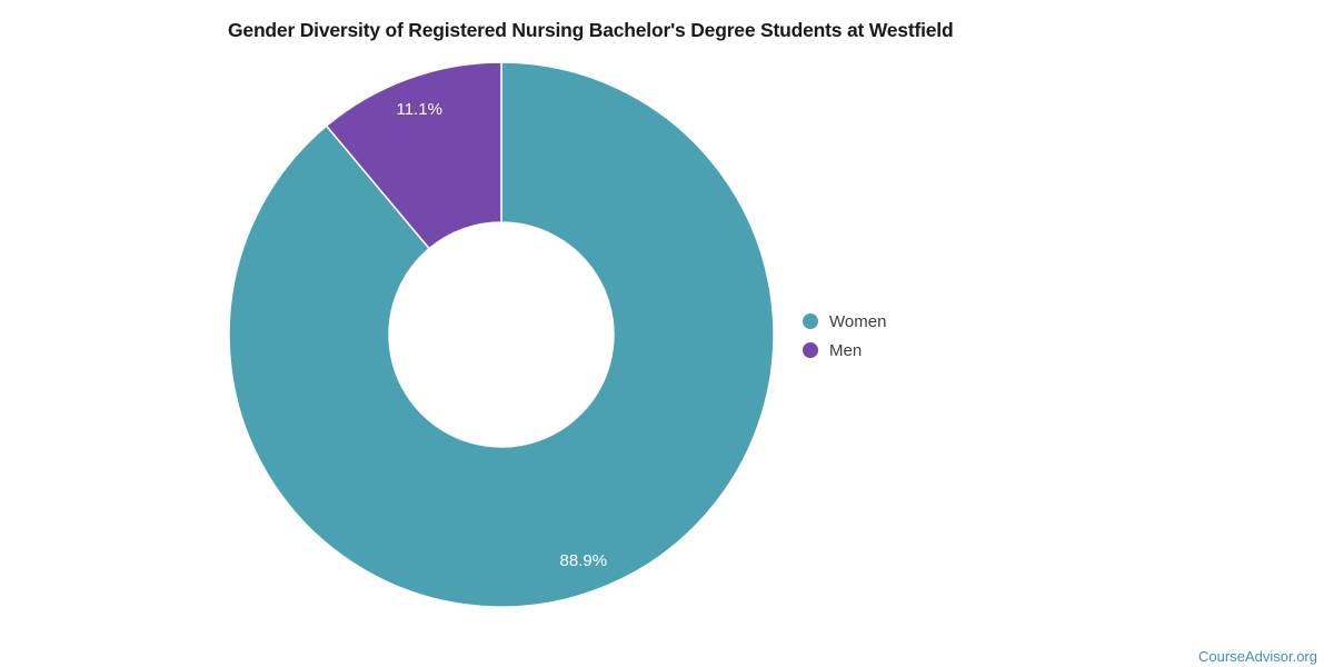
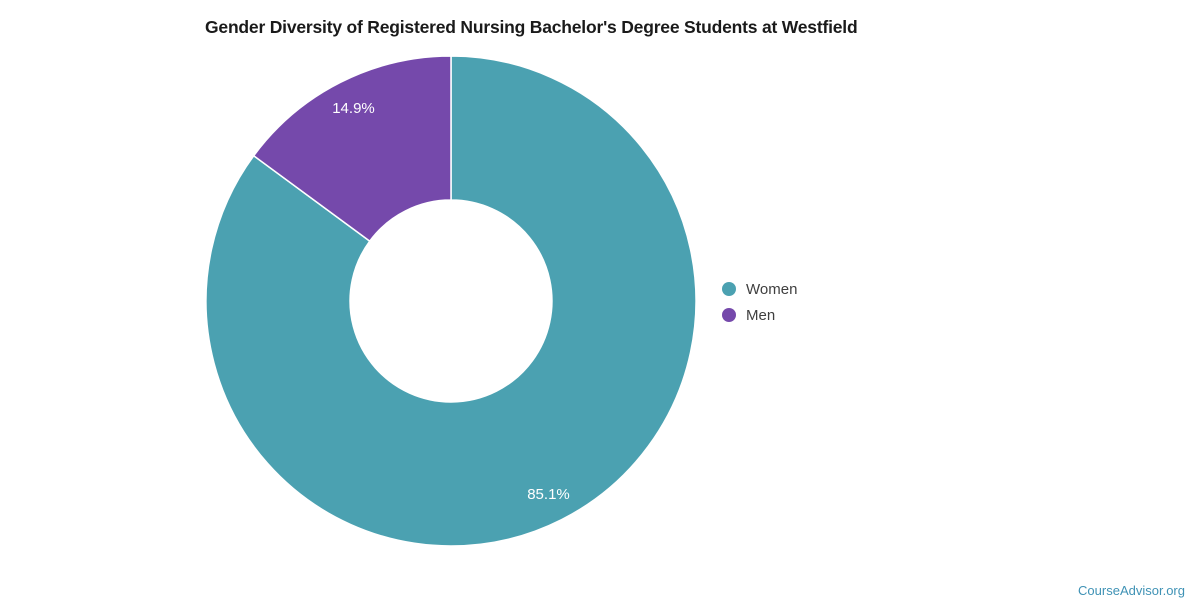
Women: 88.9% -> 85.1%
Men: 11.1% -> 14.9%
